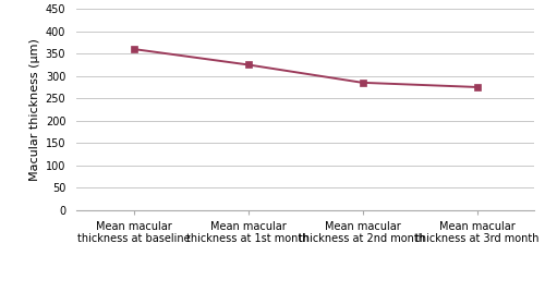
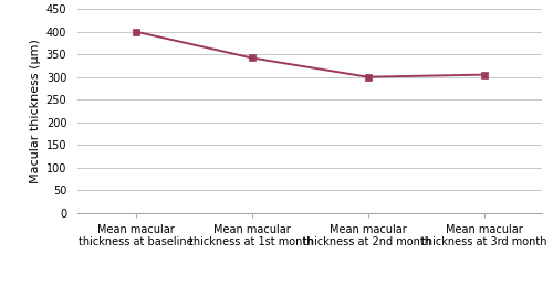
Mean macular thickness at baseline: 360 -> 400
Mean macular thickness at 1st month: 325 -> 342
Mean macular thickness at 2nd month: 285 -> 300
Mean macular thickness at 3rd month: 275 -> 305
